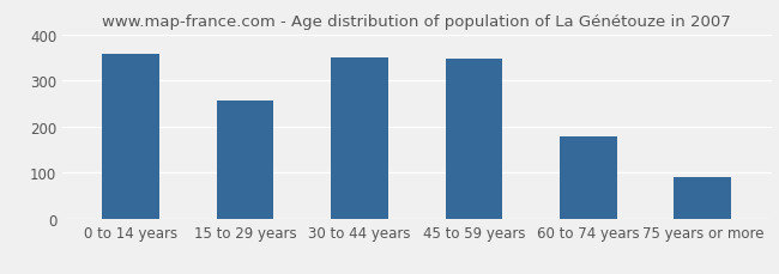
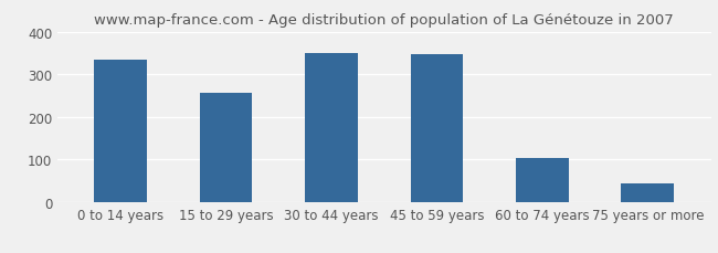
0 to 14 years: 357 -> 335
60 to 74 years: 178 -> 105
75 years or more: 91 -> 45
